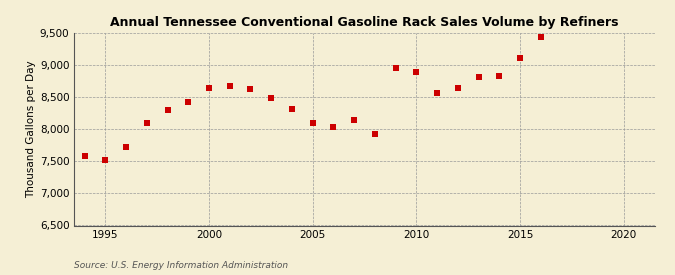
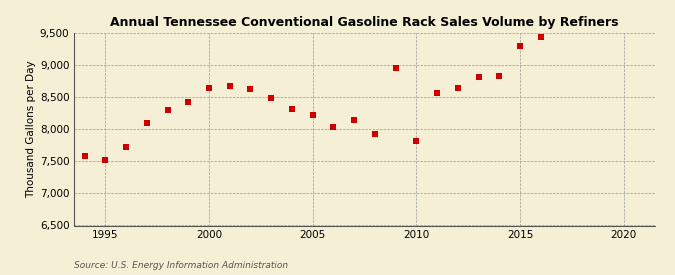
2005: 8,090 -> 8,220
2010: 8,890 -> 7,820
2015: 9,110 -> 9,300
